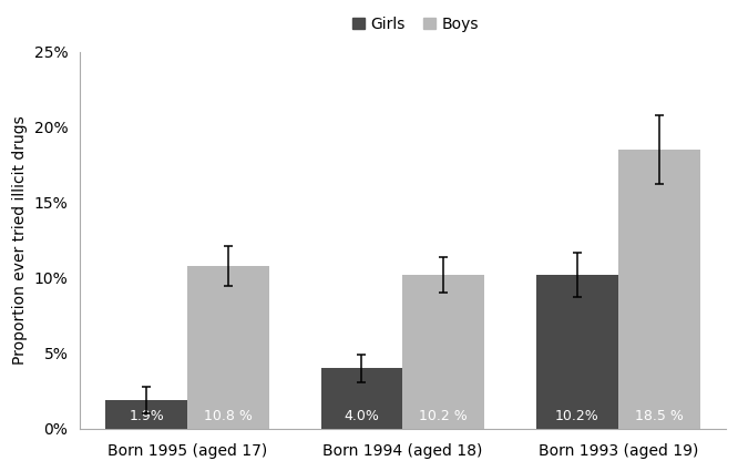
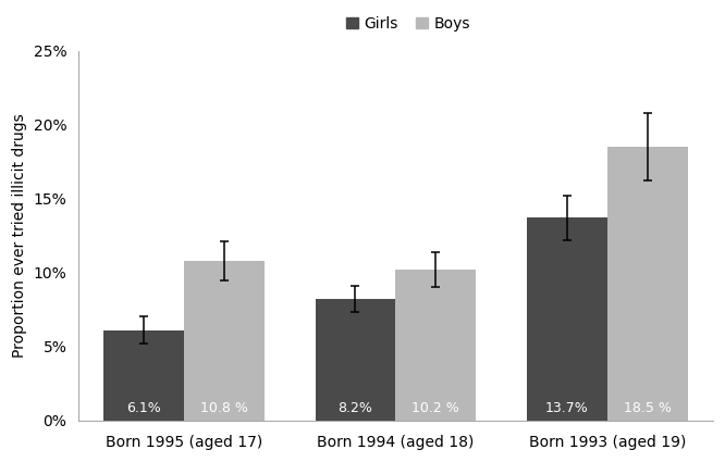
Girls/Born 1995 (aged 17): 1.9% -> 6.1%
Girls/Born 1994 (aged 18): 4.0% -> 8.2%
Girls/Born 1993 (aged 19): 10.2% -> 13.7%
